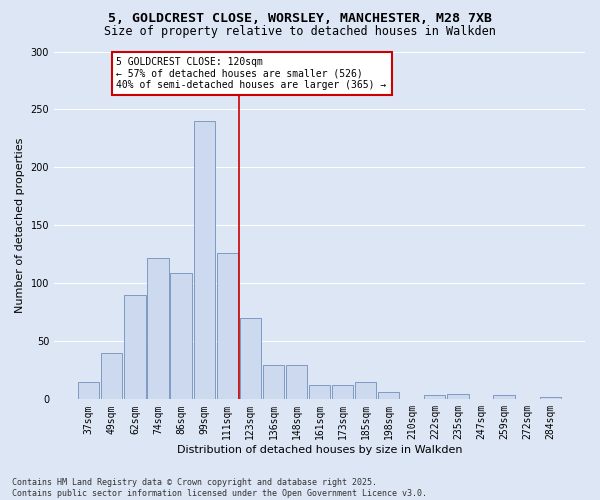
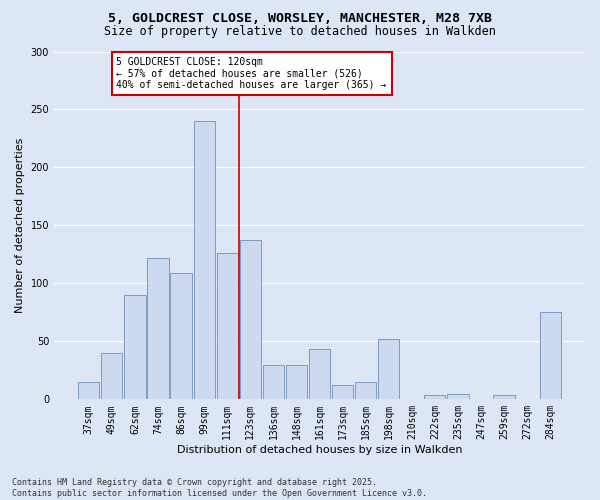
123sqm: 70 -> 137
161sqm: 12 -> 43
198sqm: 6 -> 52
284sqm: 2 -> 75
